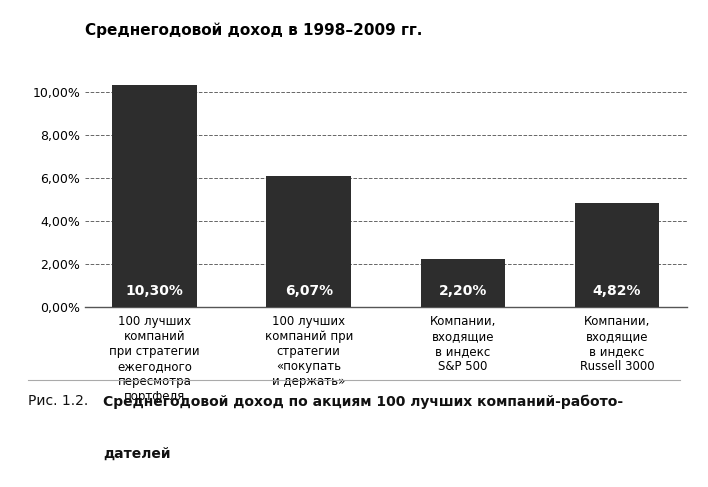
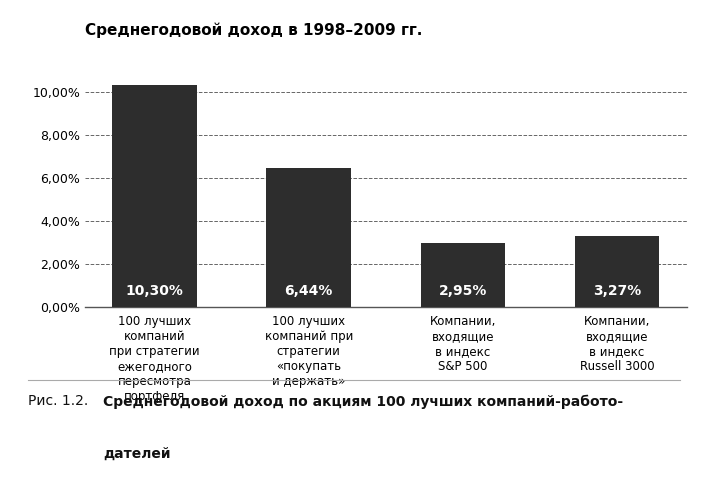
100 лучших компаний при стратегии «покупать и держать»: 6,07% -> 6,44%
Компании, входящие в индекс S&P 500: 2,20% -> 2,95%
Компании, входящие в индекс Russell 3000: 4,82% -> 3,27%
